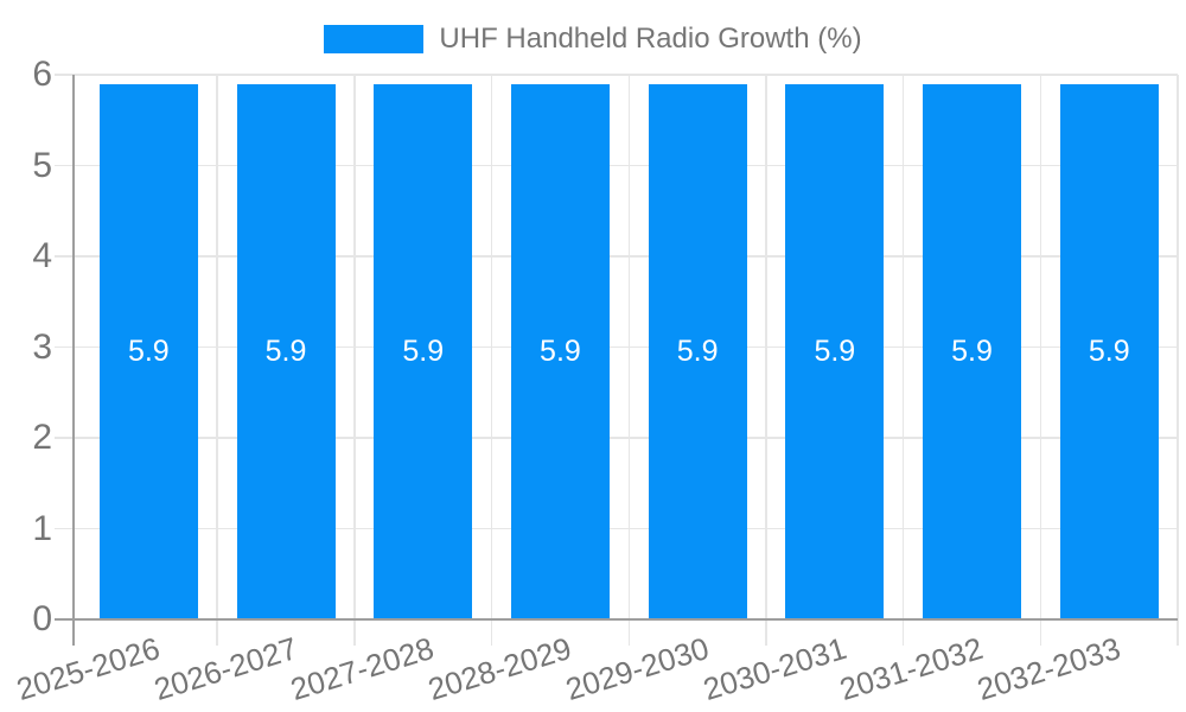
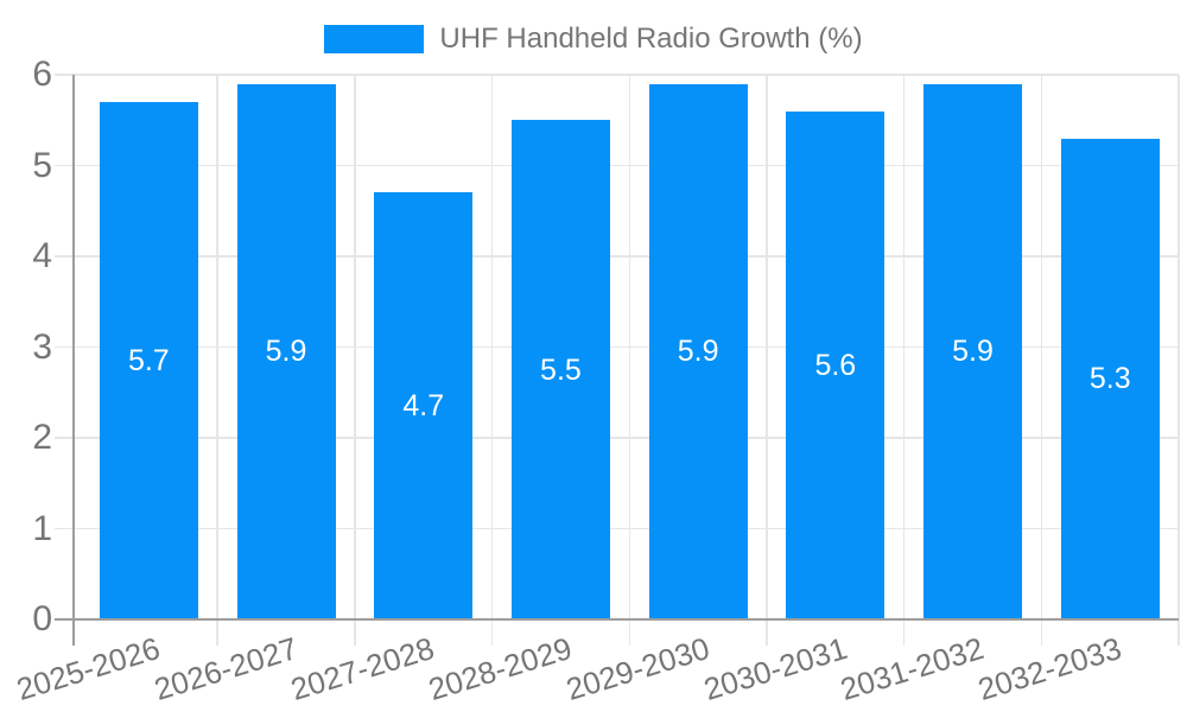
2025-2026: 5.9 -> 5.7
2027-2028: 5.9 -> 4.7
2028-2029: 5.9 -> 5.5
2030-2031: 5.9 -> 5.6
2032-2033: 5.9 -> 5.3
